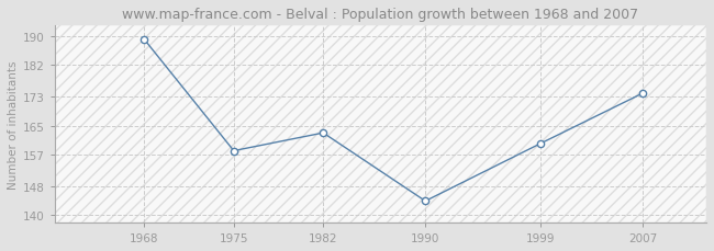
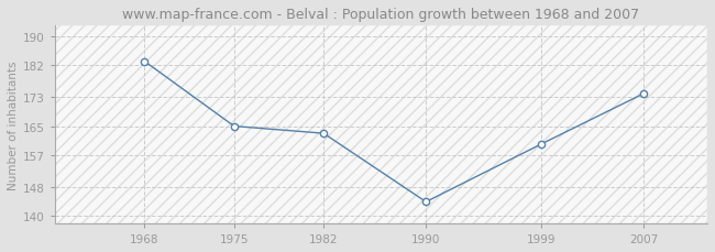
1968: 189 -> 183
1975: 158 -> 165
